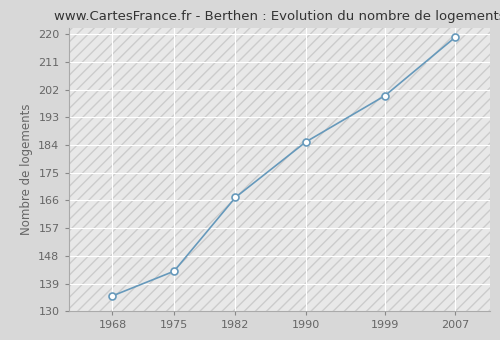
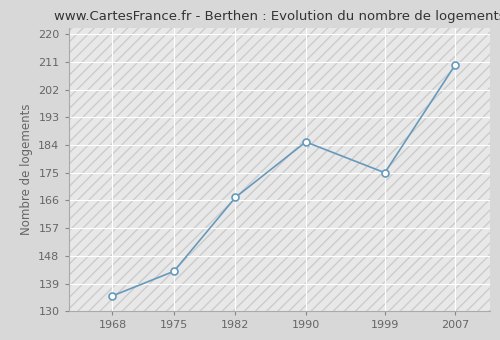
1999: 200 -> 175
2007: 219 -> 210
